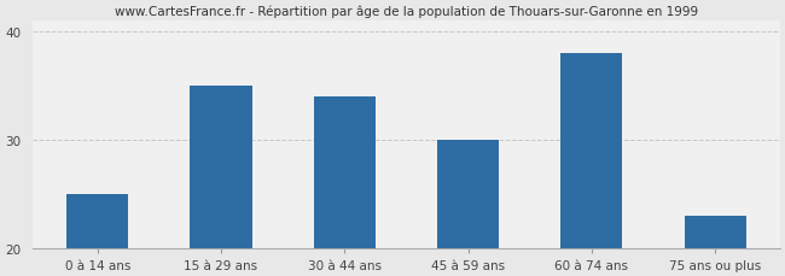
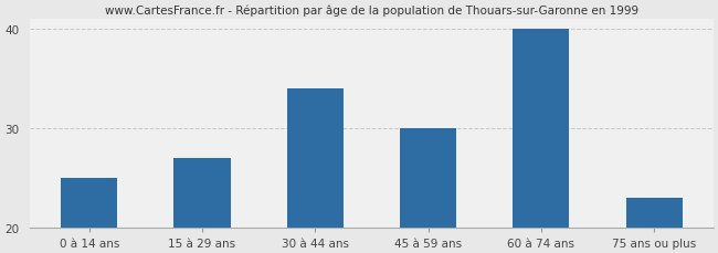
15 à 29 ans: 35 -> 27
60 à 74 ans: 38 -> 40
